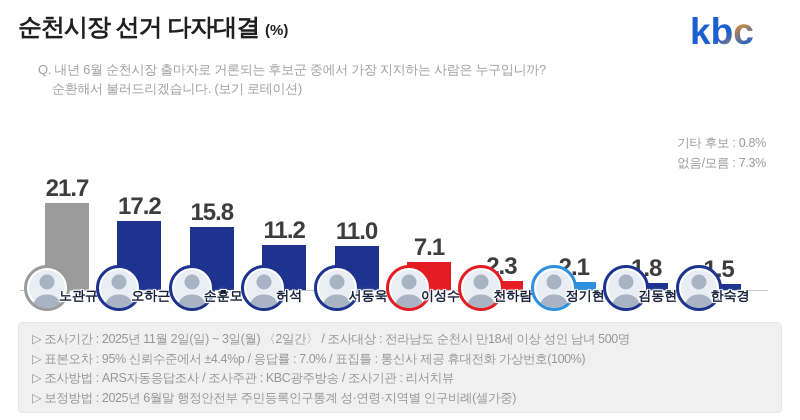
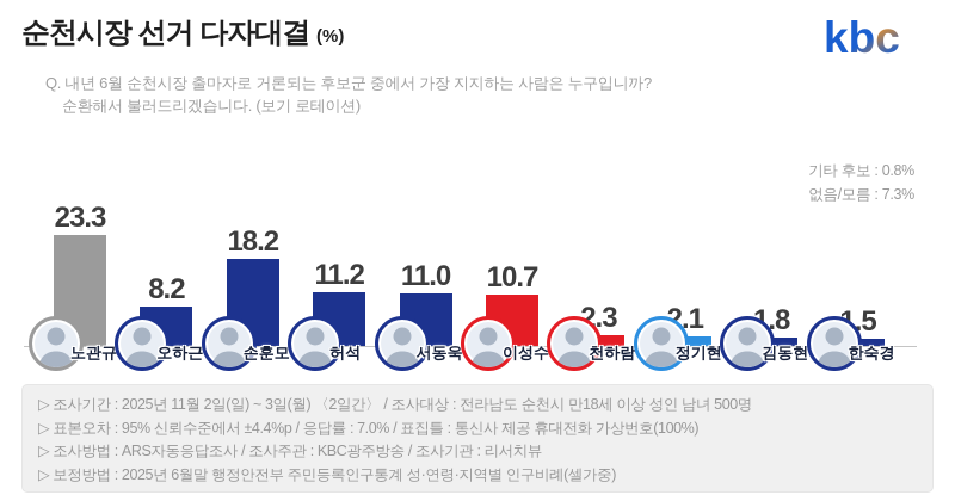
노관규: 21.7 -> 23.3
오하근: 17.2 -> 8.2
손훈모: 15.8 -> 18.2
이성수: 7.1 -> 10.7
